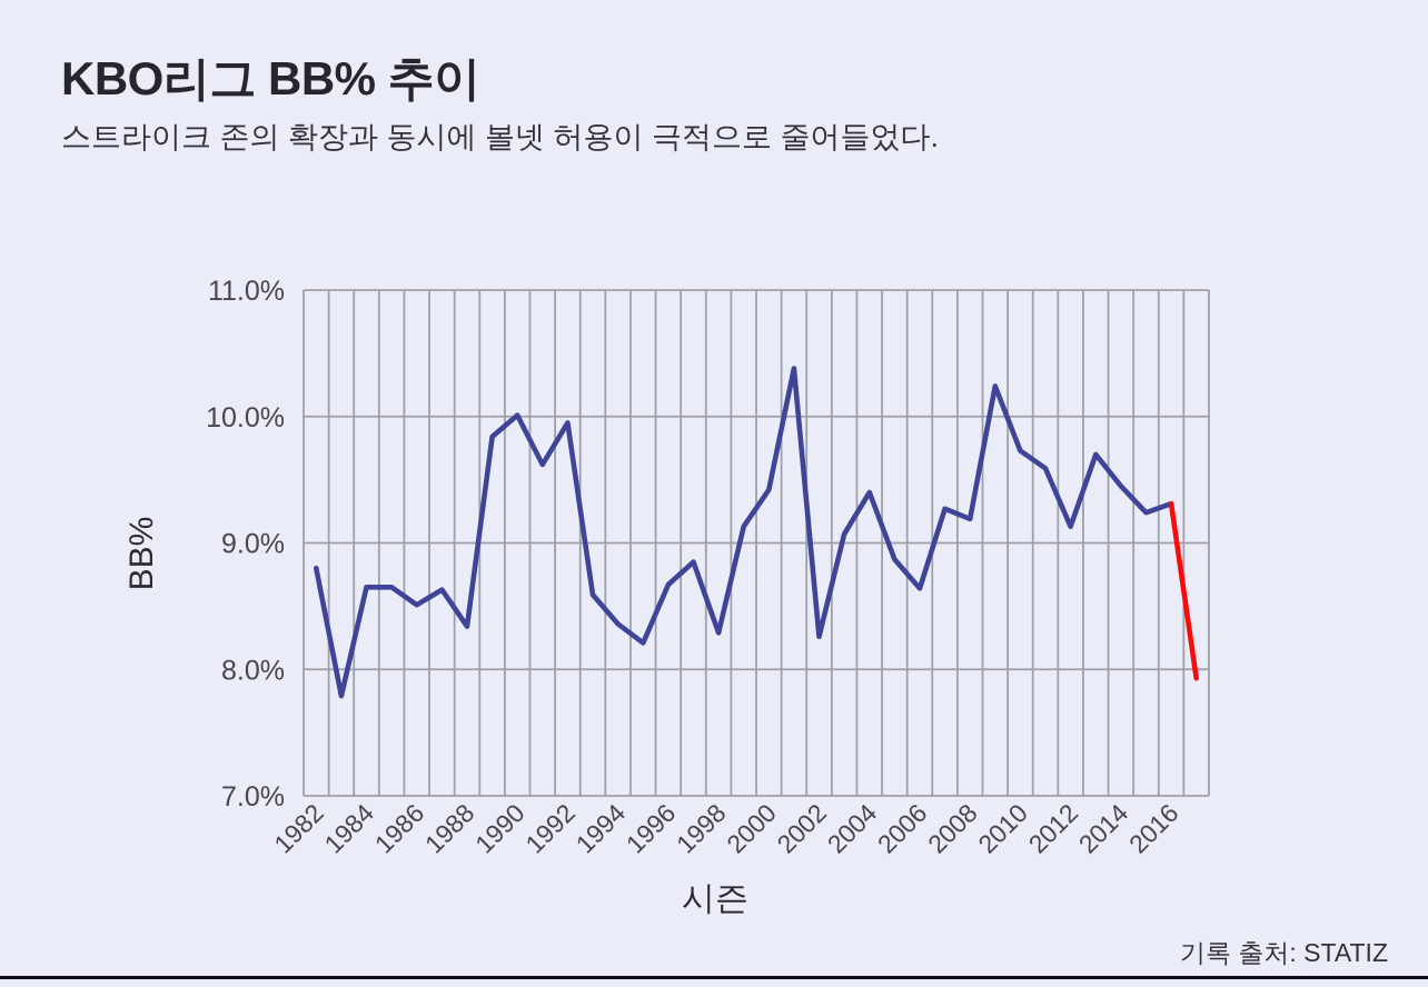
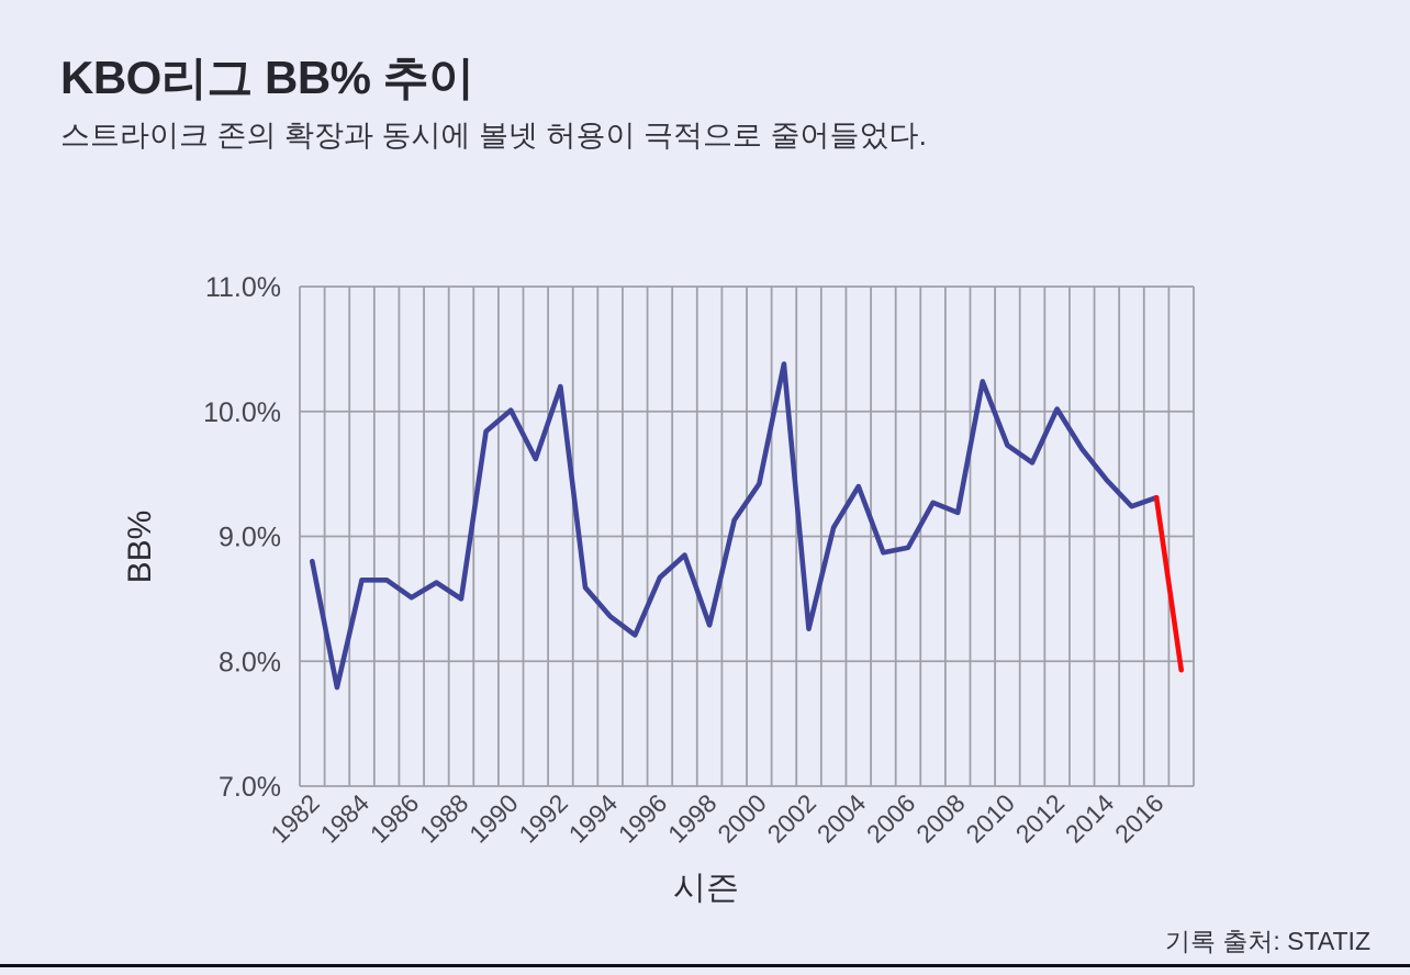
1988: 8.34% -> 8.50%
1992: 9.95% -> 10.20%
2006: 8.64% -> 8.91%
2012: 9.13% -> 10.02%
